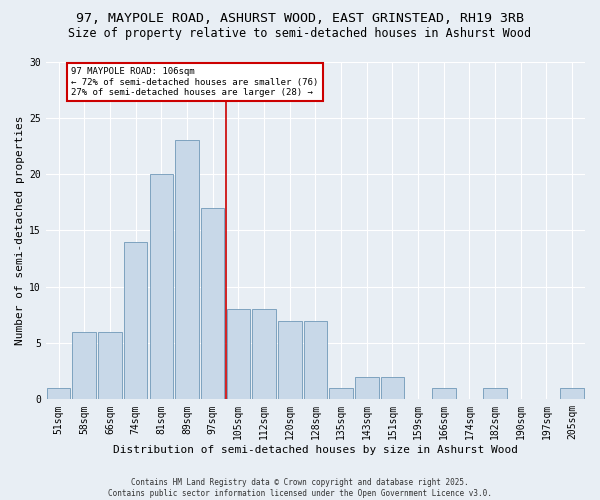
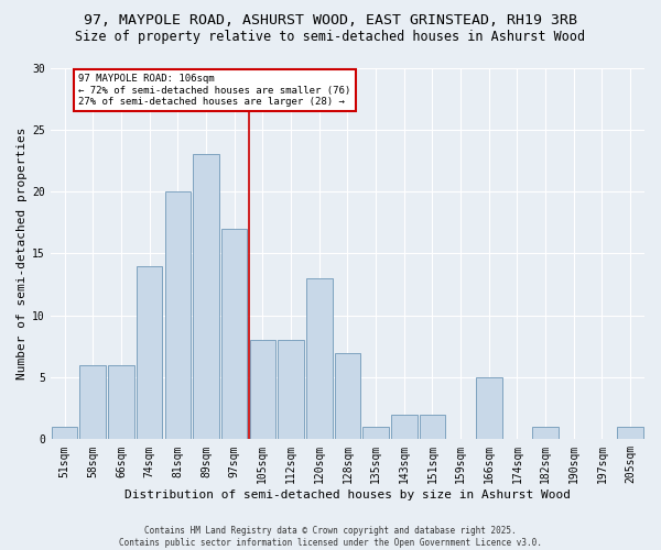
120sqm: 7 -> 13
166sqm: 1 -> 5
